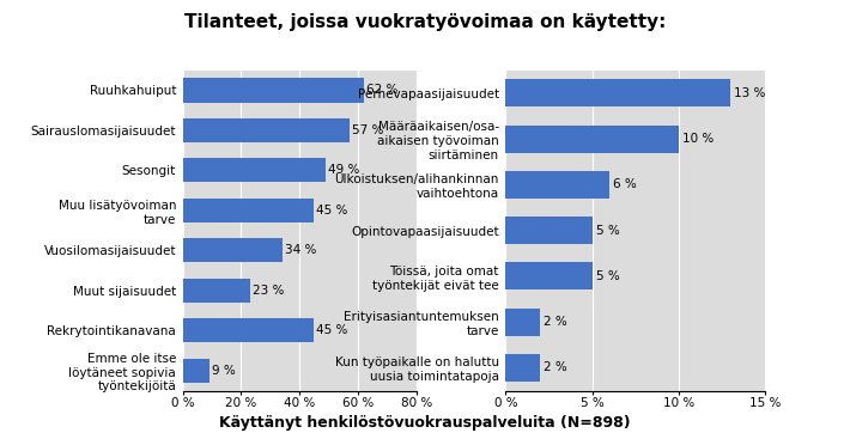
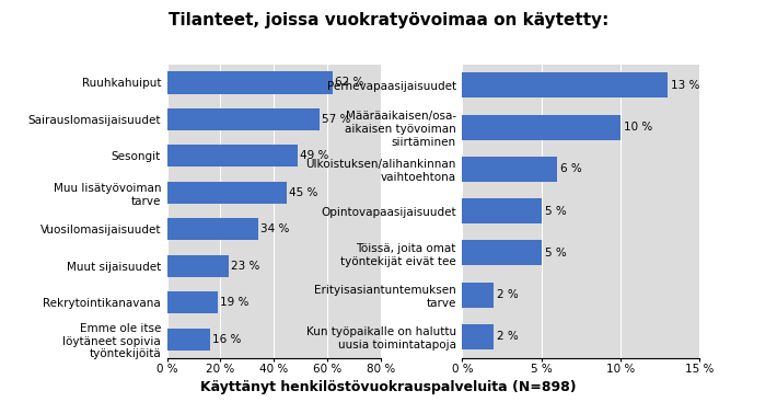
Rekrytointikanavana: 45 -> 19
Emme ole itse löytäneet sopivia työntekijöitä: 9 -> 16
